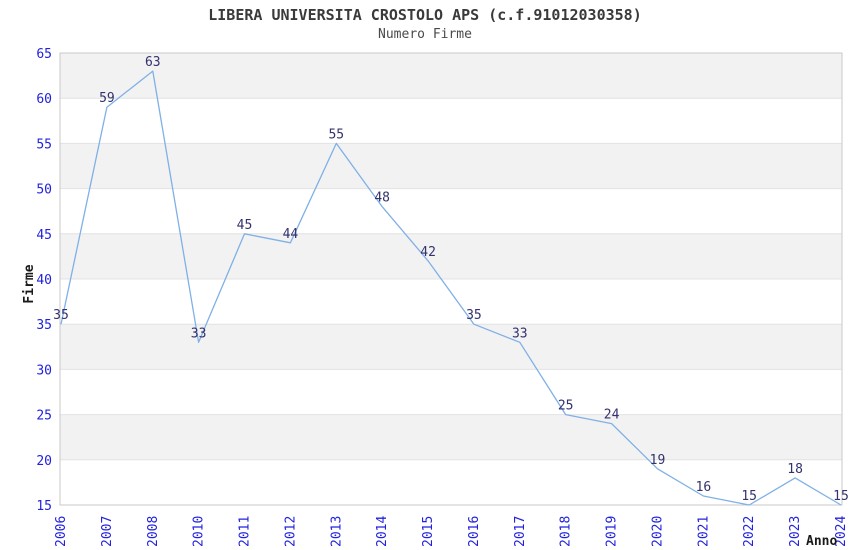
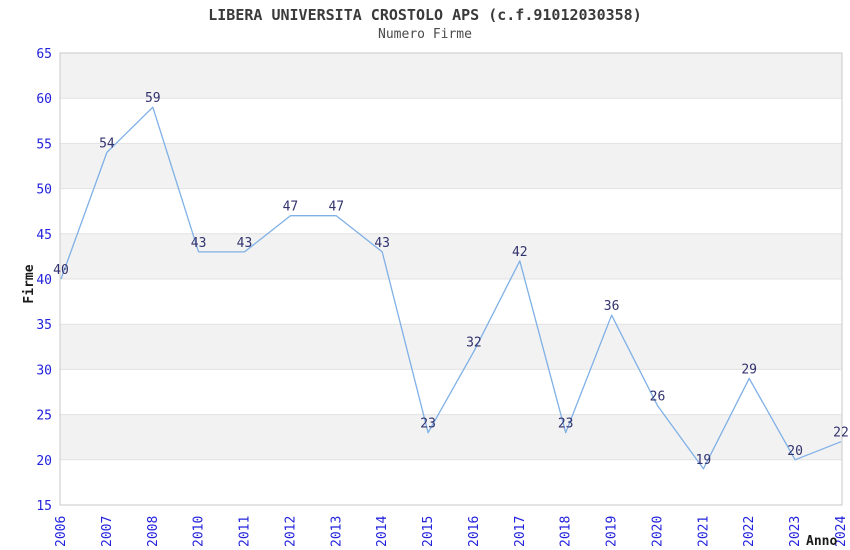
2006: 35 -> 40
2007: 59 -> 54
2008: 63 -> 59
2010: 33 -> 43
2011: 45 -> 43
2012: 44 -> 47
2013: 55 -> 47
2014: 48 -> 43
2015: 42 -> 23
2016: 35 -> 32
2017: 33 -> 42
2018: 25 -> 23
2019: 24 -> 36
2020: 19 -> 26
2021: 16 -> 19
2022: 15 -> 29
2023: 18 -> 20
2024: 15 -> 22
